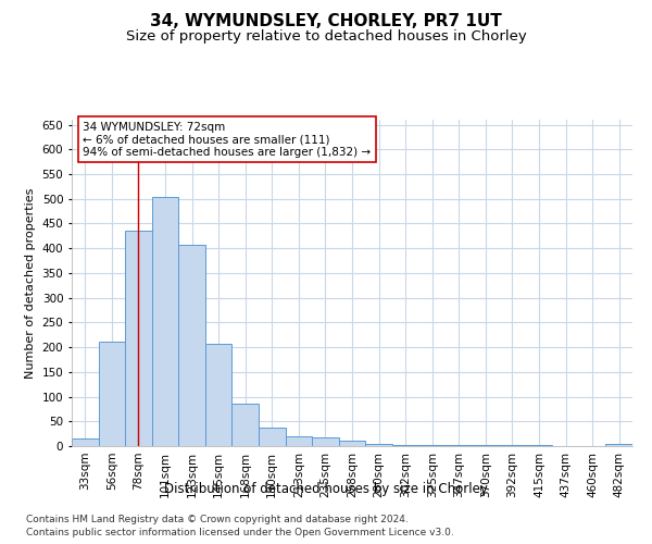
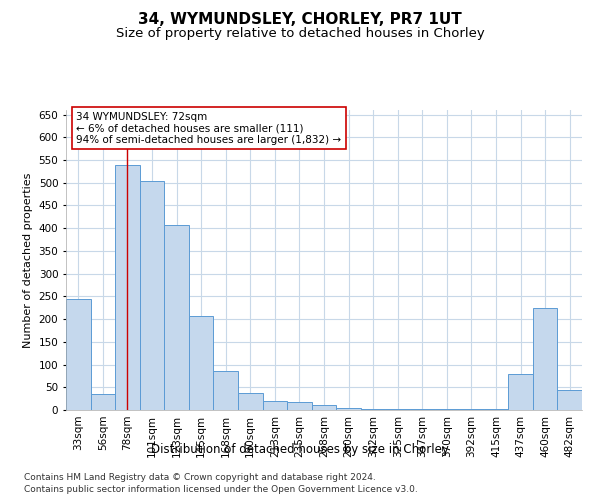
33sqm: 15 -> 245
56sqm: 212 -> 35
78sqm: 435 -> 540
437sqm: 1 -> 80
460sqm: 1 -> 225
482sqm: 4 -> 45
